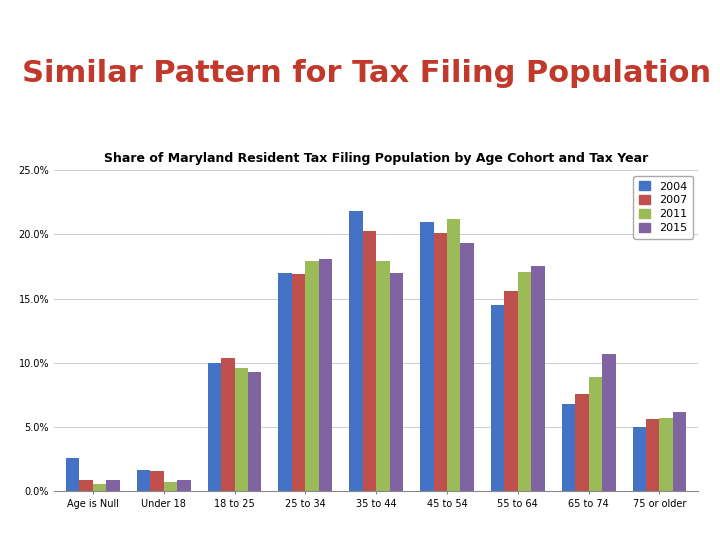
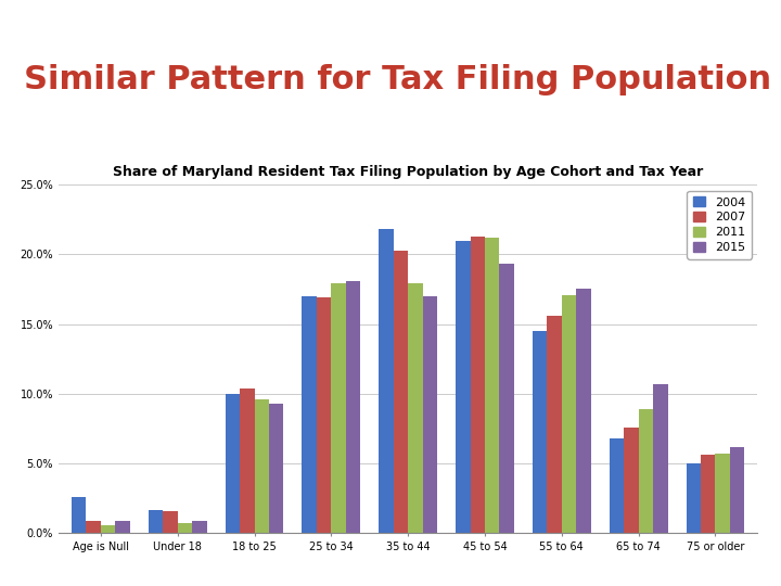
2007/45 to 54: 20.1% -> 21.3%
